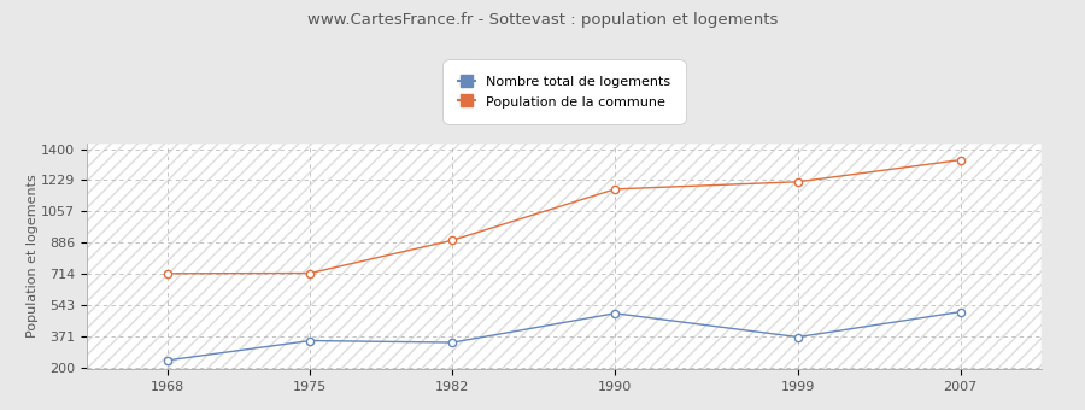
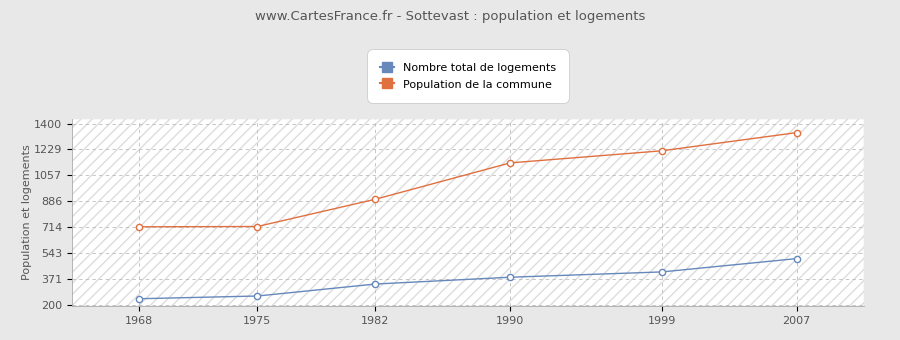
Nombre total de logements/1975: 350 -> 260
Nombre total de logements/1990: 500 -> 380
Population de la commune/1990: 1180 -> 1140
Nombre total de logements/1999: 370 -> 420
